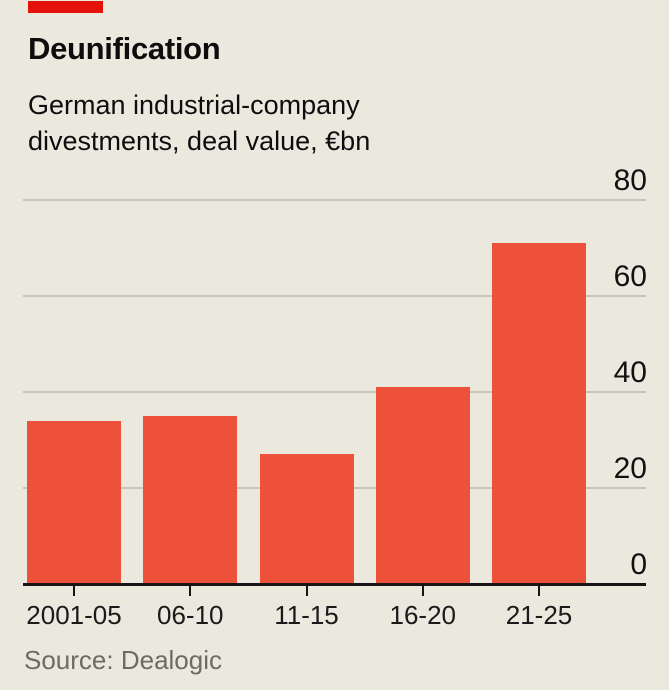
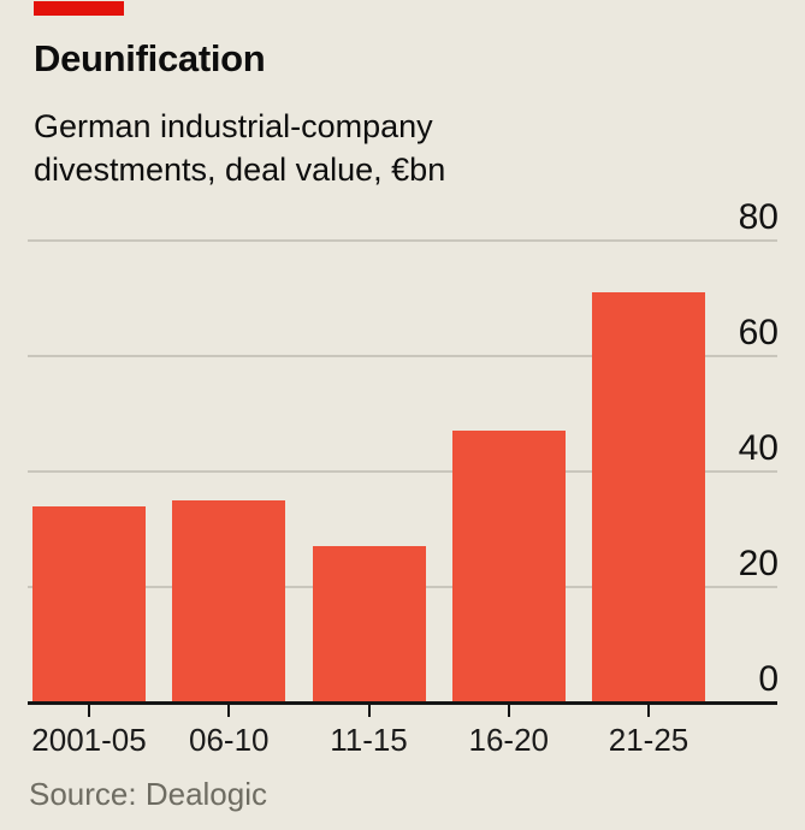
16-20: 41 -> 47
